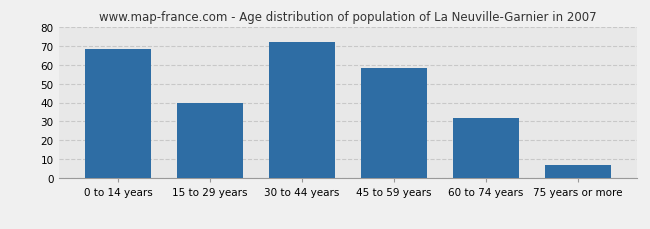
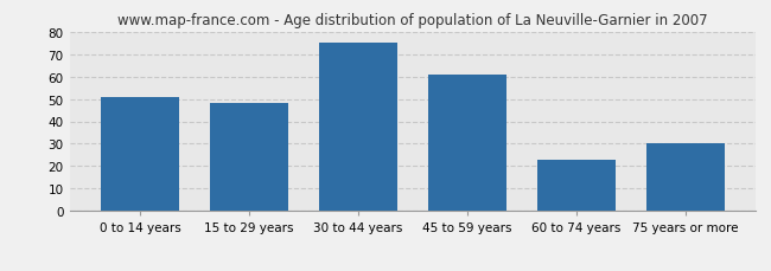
0 to 14 years: 68 -> 51
15 to 29 years: 40 -> 48
30 to 44 years: 72 -> 75
45 to 59 years: 58 -> 61
60 to 74 years: 32 -> 23
75 years or more: 7 -> 30
